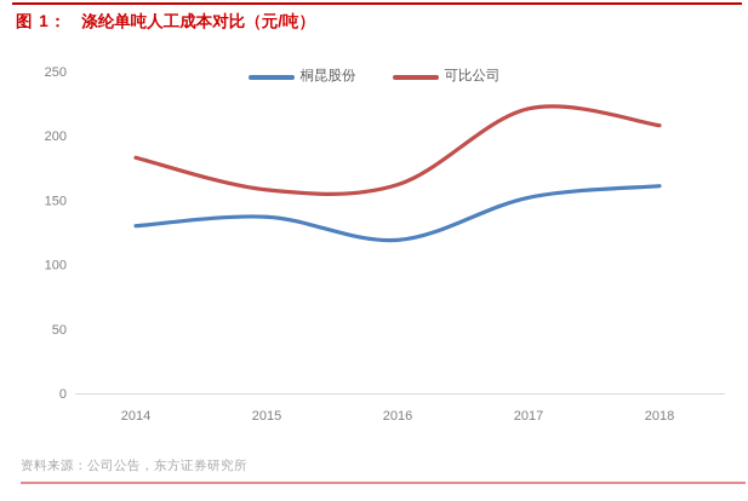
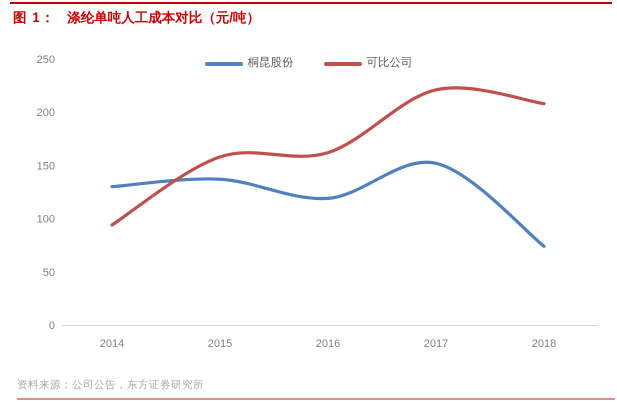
可比公司/2014: 183 -> 94
桐昆股份/2018: 161 -> 74
